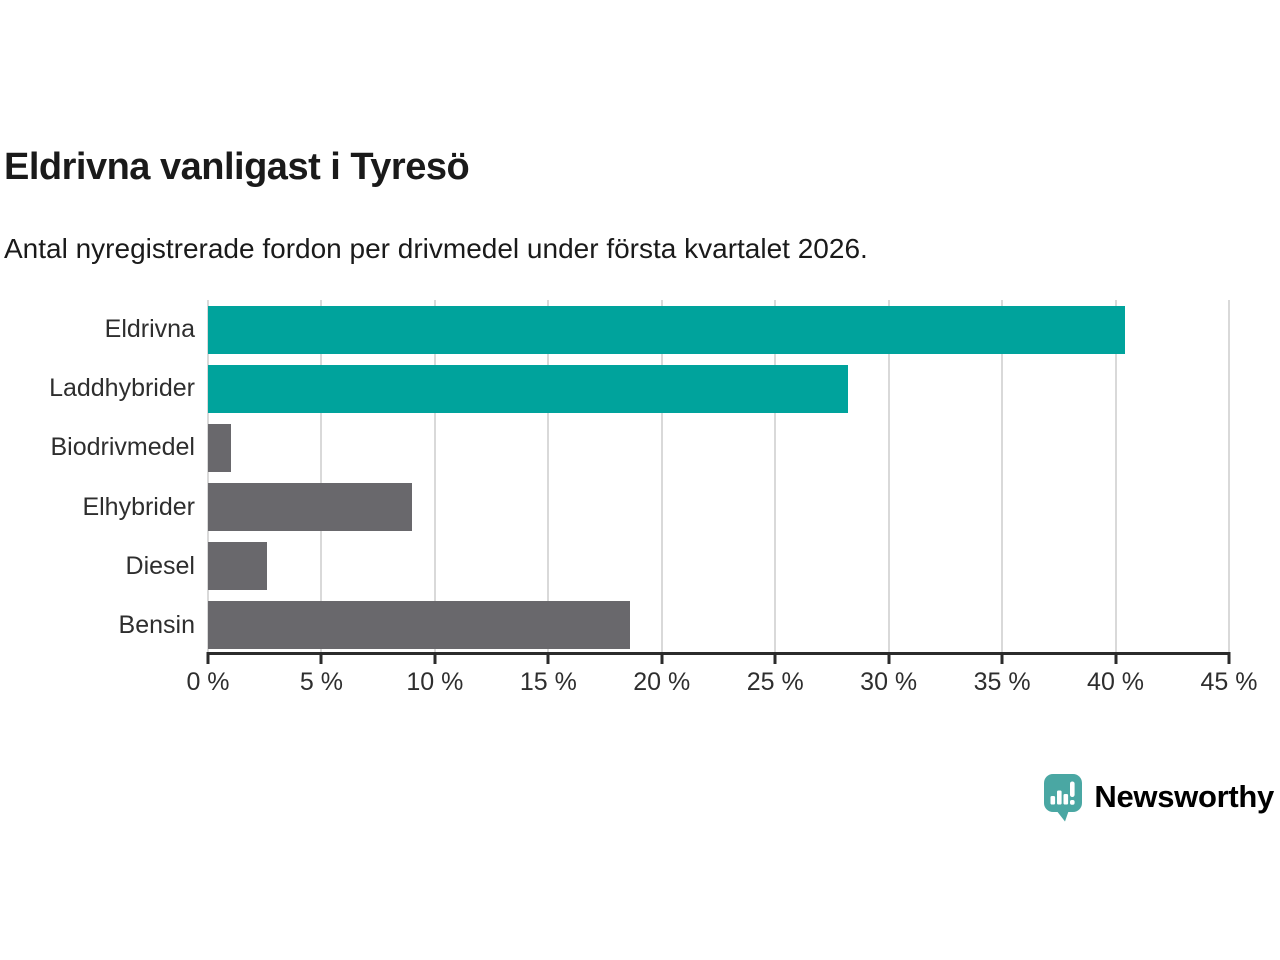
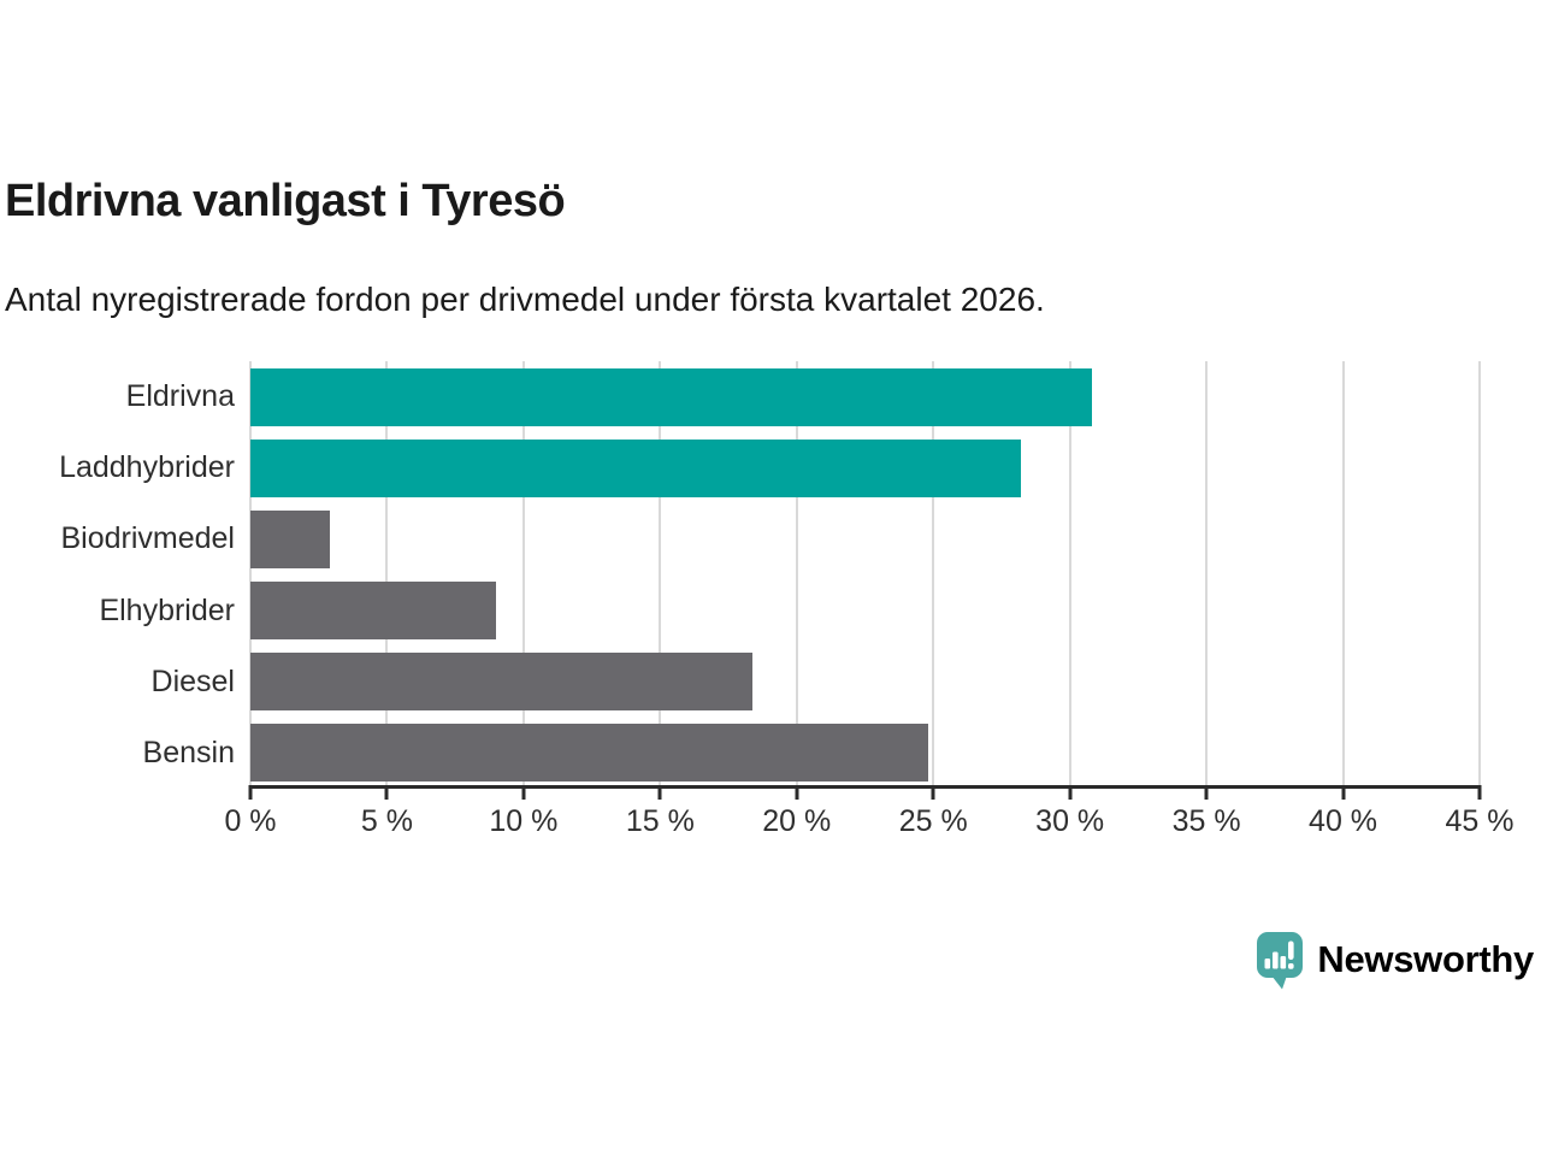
Eldrivna: 40.4% -> 30.8%
Biodrivmedel: 1.0% -> 2.9%
Diesel: 2.6% -> 18.4%
Bensin: 18.6% -> 24.8%
